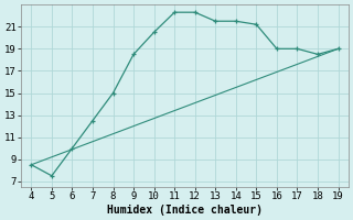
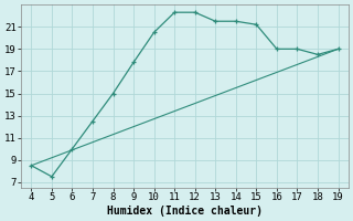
9: 18.5 -> 17.8
